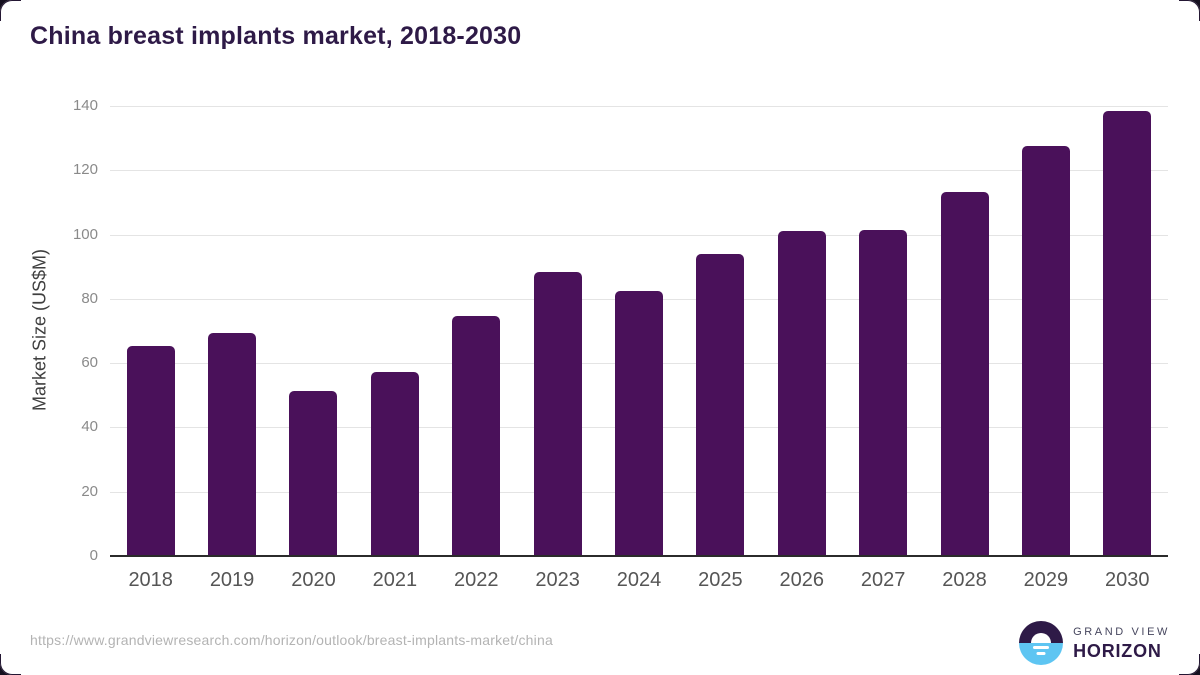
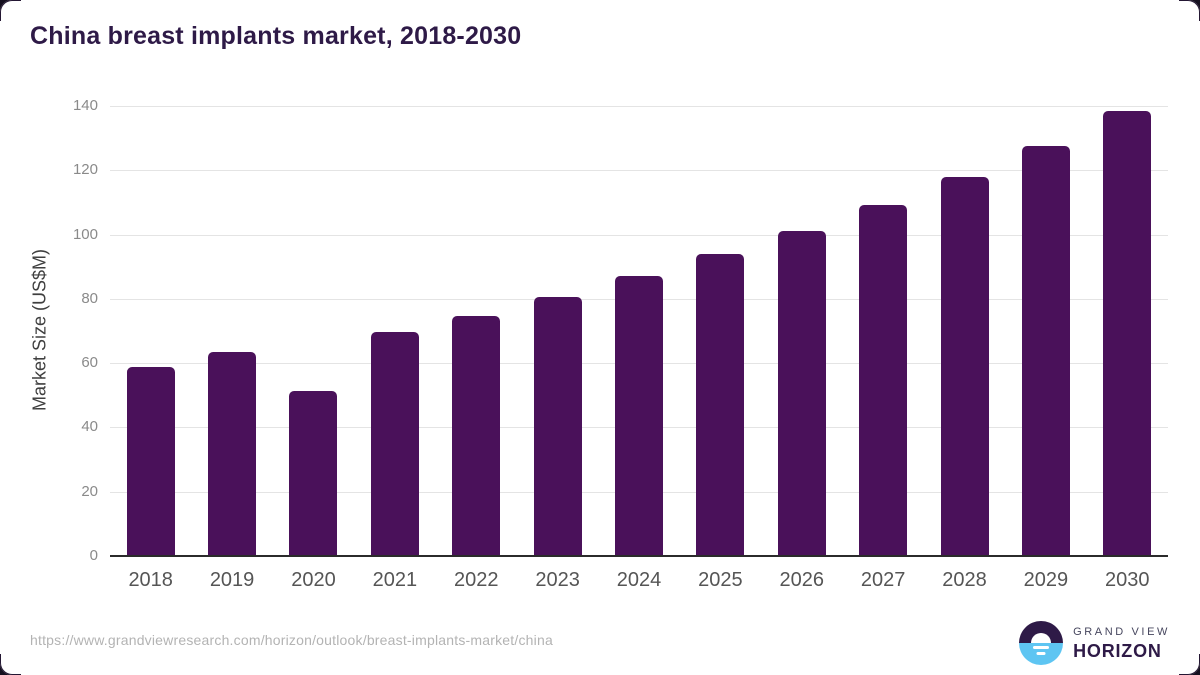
2018: 65 -> 59
2019: 69 -> 63
2021: 57 -> 69
2023: 88 -> 80
2024: 82 -> 87
2027: 101 -> 109
2028: 113 -> 118
